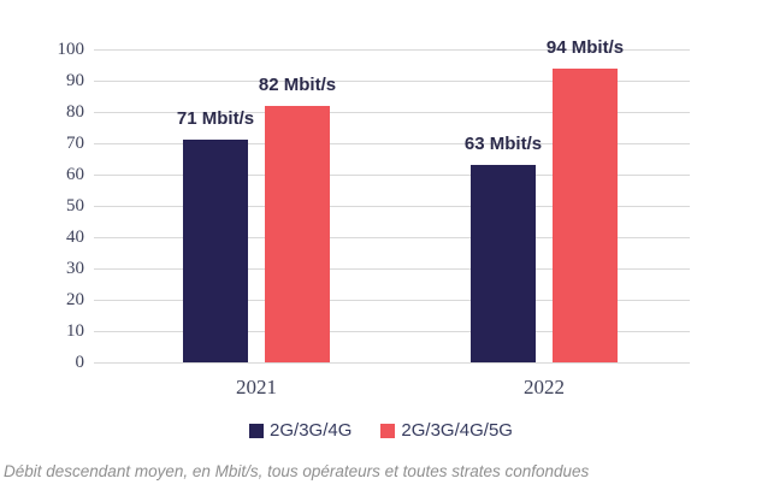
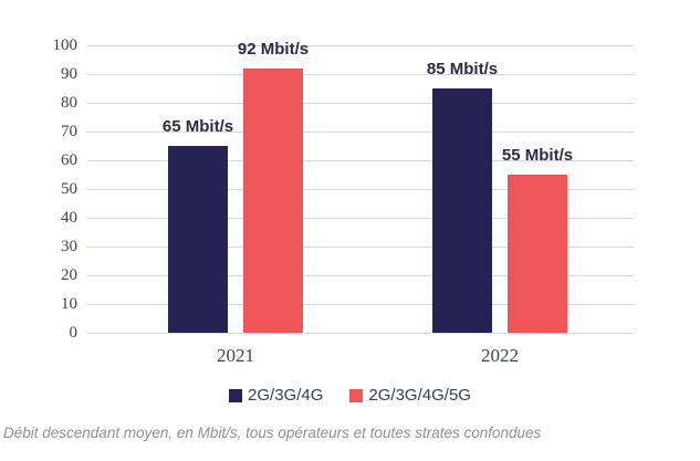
2G/3G/4G/2021: 71 -> 65
2G/3G/4G/5G/2021: 82 -> 92
2G/3G/4G/2022: 63 -> 85
2G/3G/4G/5G/2022: 94 -> 55
